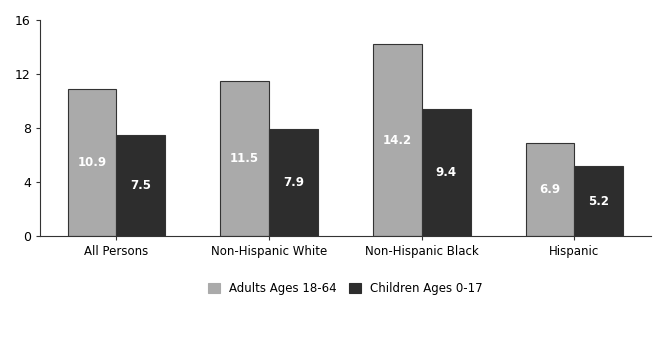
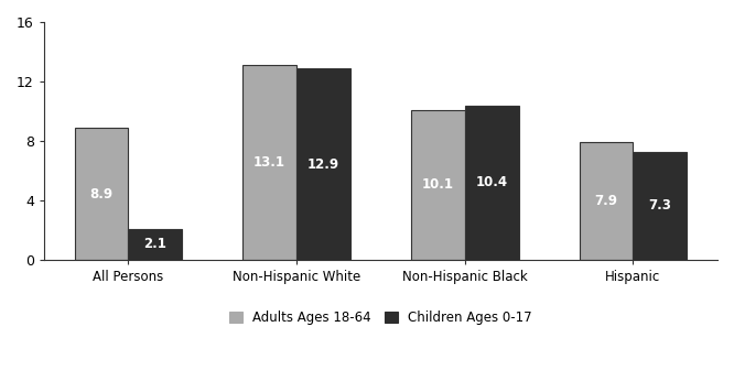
Adults Ages 18-64/All Persons: 10.9 -> 8.9
Children Ages 0-17/All Persons: 7.5 -> 2.1
Adults Ages 18-64/Non-Hispanic White: 11.5 -> 13.1
Children Ages 0-17/Non-Hispanic White: 7.9 -> 12.9
Adults Ages 18-64/Non-Hispanic Black: 14.2 -> 10.1
Children Ages 0-17/Non-Hispanic Black: 9.4 -> 10.4
Adults Ages 18-64/Hispanic: 6.9 -> 7.9
Children Ages 0-17/Hispanic: 5.2 -> 7.3
